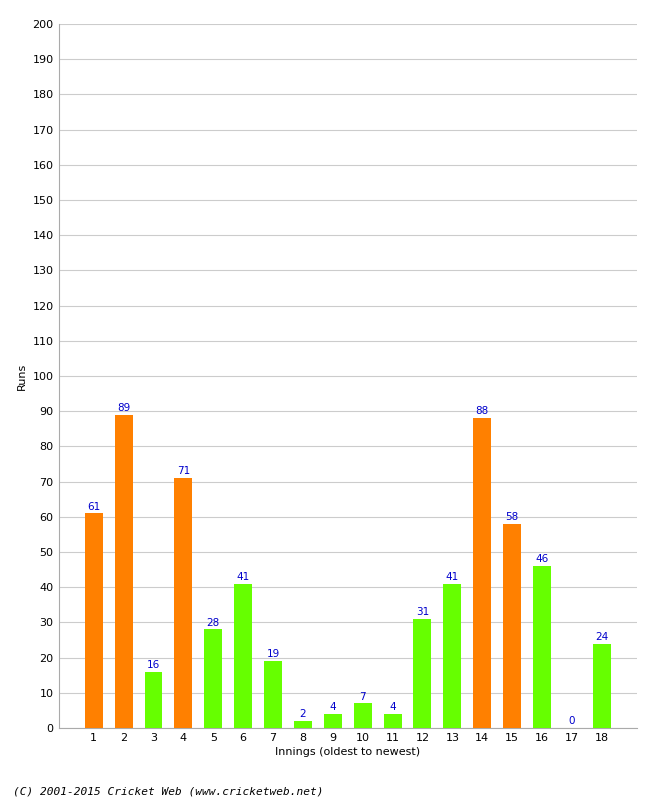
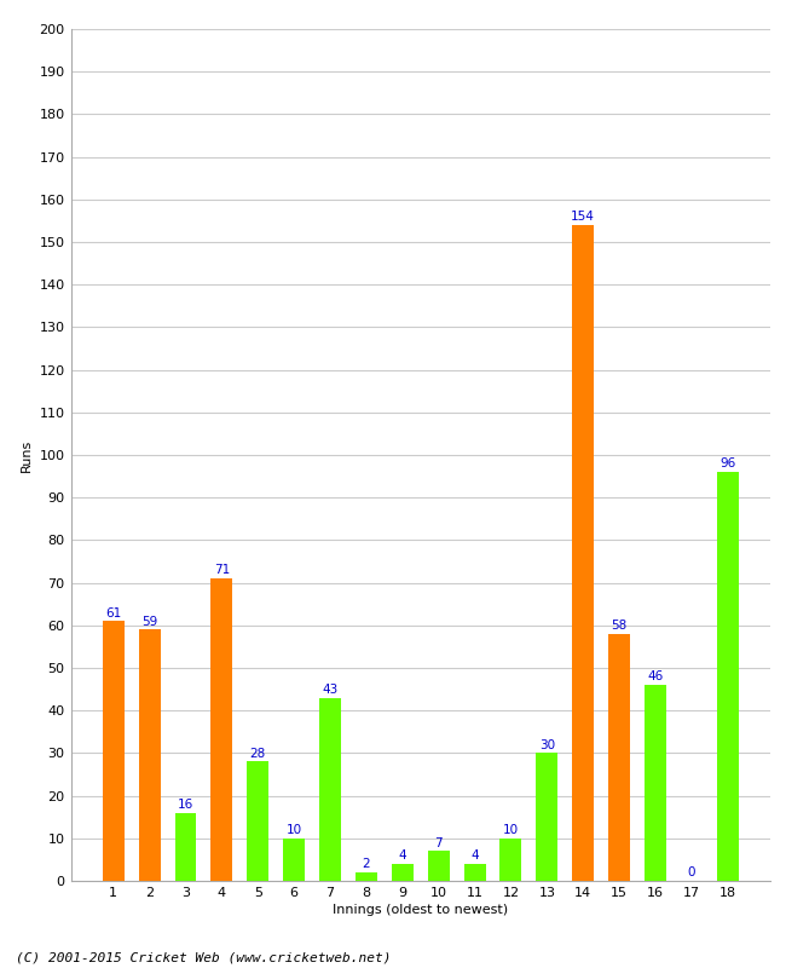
2: 89 -> 59
6: 41 -> 10
7: 19 -> 43
12: 31 -> 10
13: 41 -> 30
14: 88 -> 154
18: 24 -> 96
